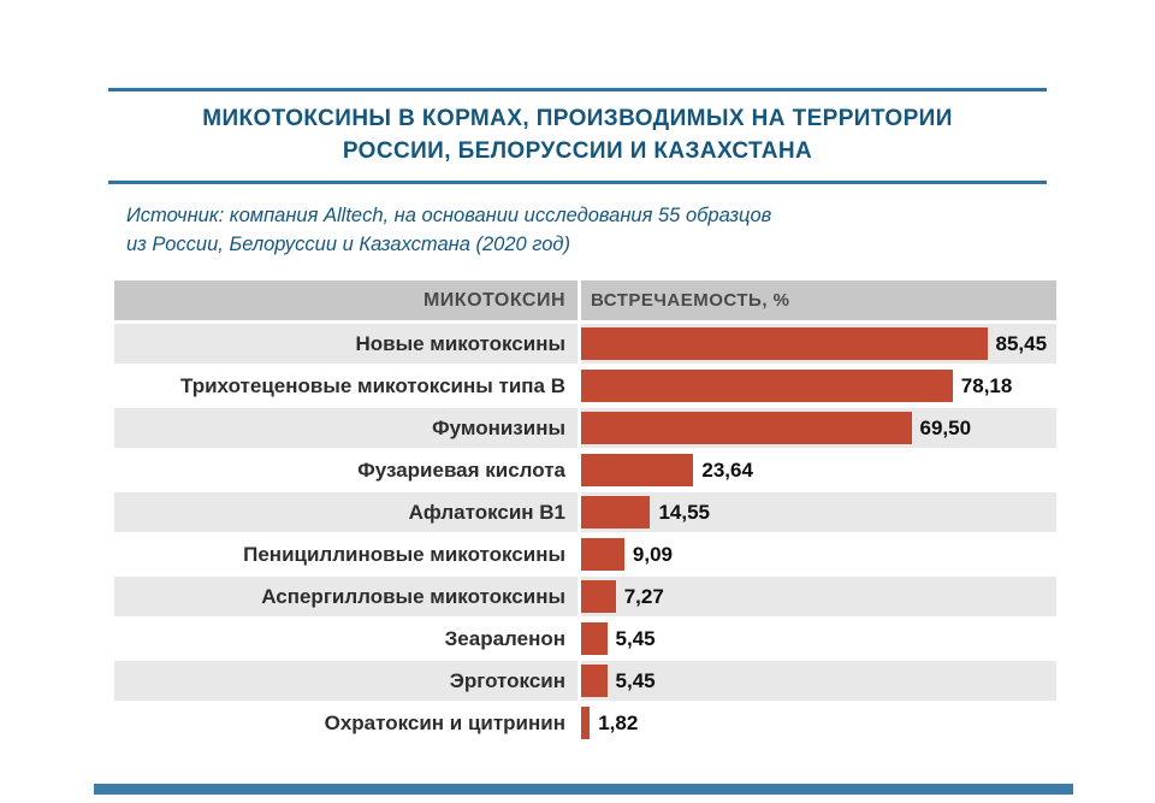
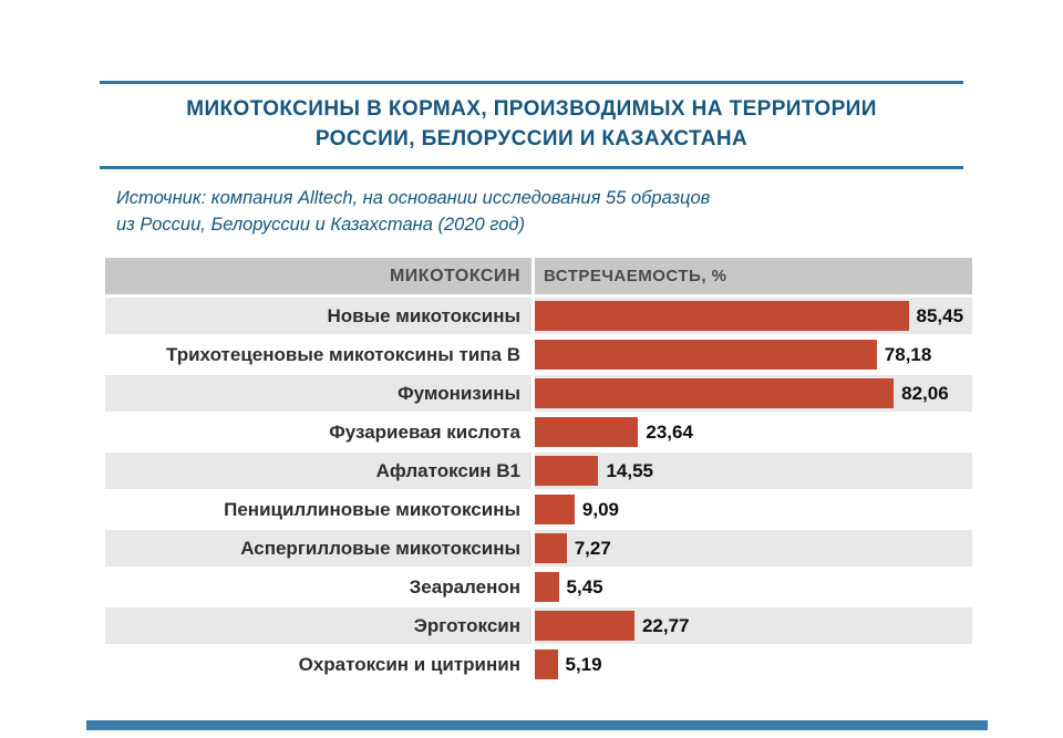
Фумонизины: 69,50 -> 82,06
Эрготоксин: 5,45 -> 22,77
Охратоксин и цитринин: 1,82 -> 5,19
